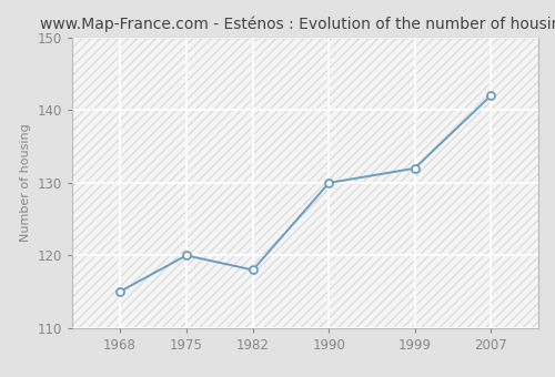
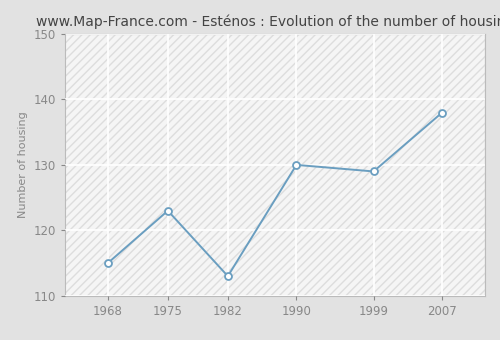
1975: 120 -> 123
1982: 118 -> 113
1999: 132 -> 129
2007: 142 -> 138
